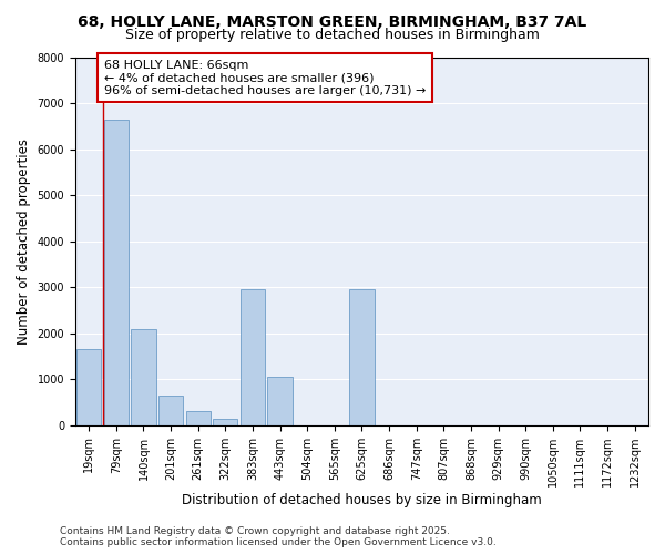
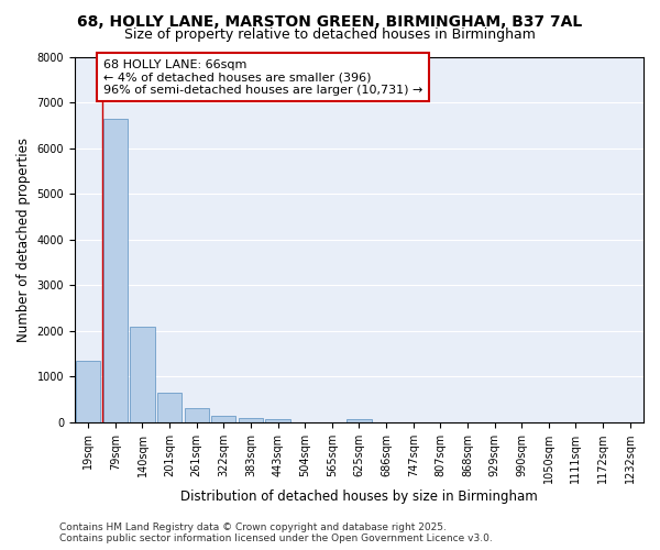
19sqm: 1650 -> 1330
383sqm: 2950 -> 90
443sqm: 1050 -> 60
625sqm: 2950 -> 60
